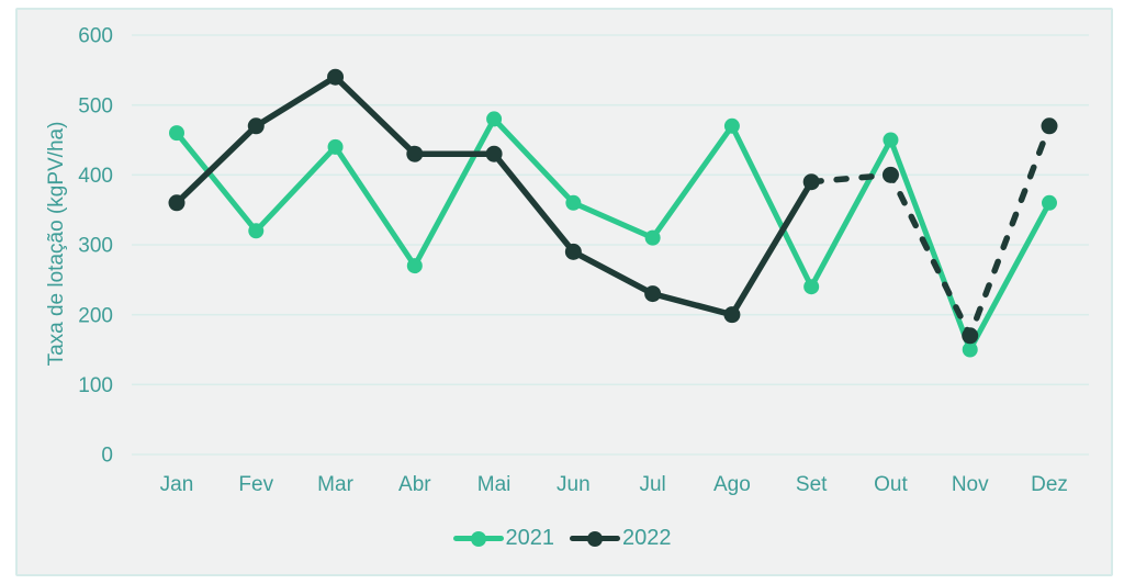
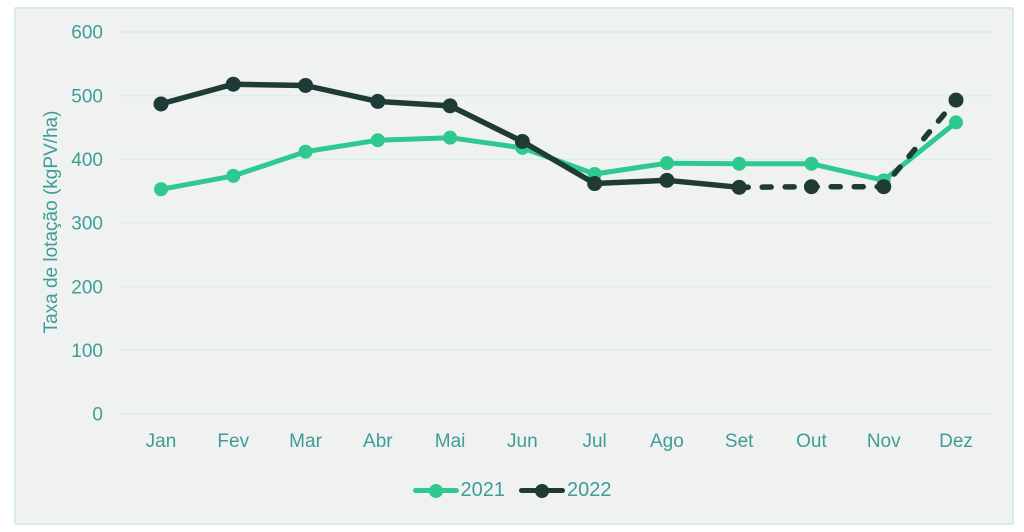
2021/Jan: 460 -> 350
2022/Jan: 360 -> 490
2021/Fev: 320 -> 370
2022/Fev: 470 -> 520
2021/Mar: 440 -> 410
2022/Mar: 540 -> 520
2021/Abr: 270 -> 430
2022/Abr: 430 -> 490
2021/Mai: 480 -> 430
2022/Mai: 430 -> 480
2021/Jun: 360 -> 420
2022/Jun: 290 -> 430
2021/Jul: 310 -> 380
2022/Jul: 230 -> 360
2021/Ago: 470 -> 390
2022/Ago: 200 -> 370
2021/Set: 240 -> 390
2022/Set: 390 -> 360
2021/Out: 450 -> 390
2022/Out: 400 -> 360
2021/Nov: 150 -> 370
2022/Nov: 170 -> 360
2021/Dez: 360 -> 460
2022/Dez: 470 -> 490
